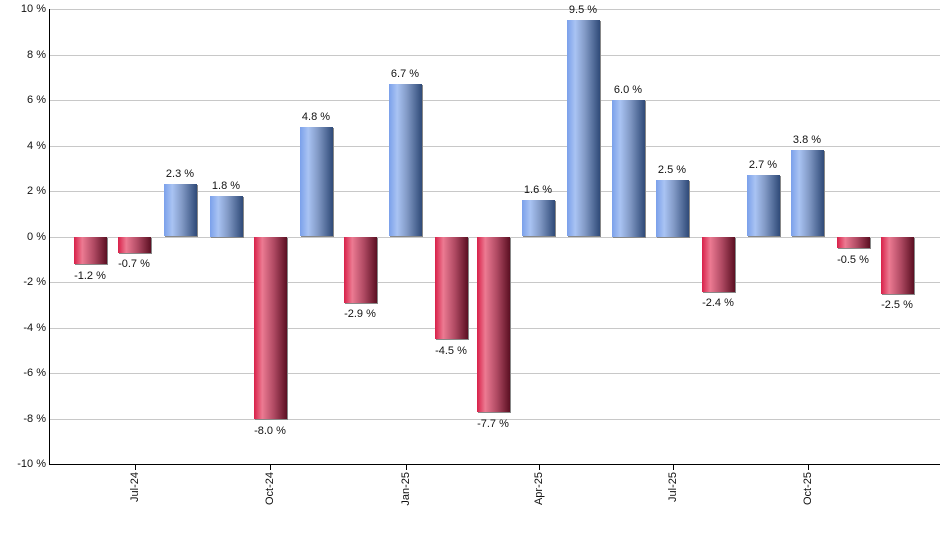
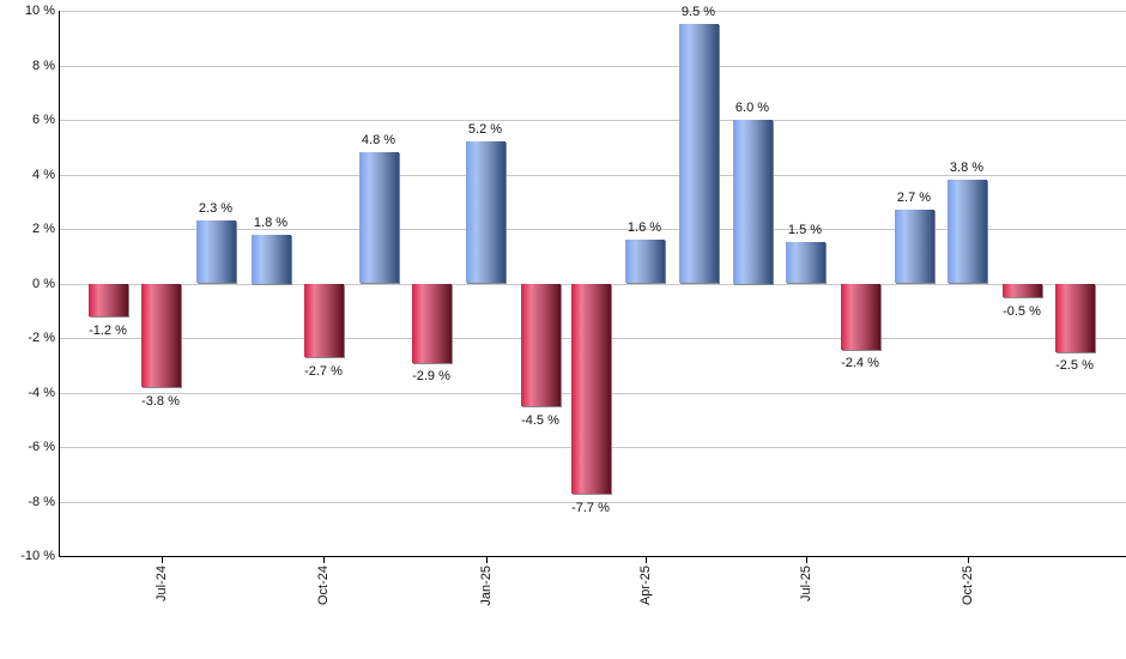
Jul-24: -0.7 -> -3.8
Oct-24: -8.0 -> -2.7
Jan-25: 6.7 -> 5.2
Jul-25: 2.5 -> 1.5
